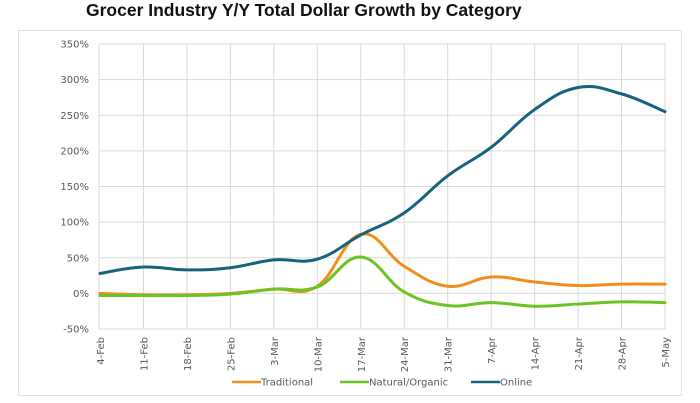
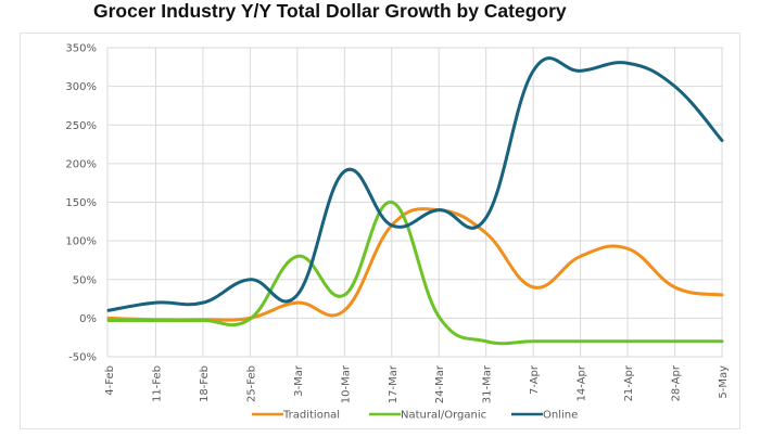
Online/4-Feb: 30% -> 10%
Online/11-Feb: 40% -> 20%
Online/18-Feb: 30% -> 20%
Online/25-Feb: 40% -> 50%
Traditional/3-Mar: 10% -> 20%
Natural/Organic/3-Mar: 10% -> 80%
Online/3-Mar: 50% -> 30%
Natural/Organic/10-Mar: 10% -> 30%
Online/10-Mar: 50% -> 190%
Traditional/17-Mar: 80% -> 120%
Natural/Organic/17-Mar: 50% -> 150%
Online/17-Mar: 80% -> 120%
Traditional/24-Mar: 40% -> 140%
Online/24-Mar: 110% -> 140%
Traditional/31-Mar: 10% -> 110%
Natural/Organic/31-Mar: -20% -> -30%
Online/31-Mar: 160% -> 130%
Traditional/7-Apr: 20% -> 40%
Natural/Organic/7-Apr: -10% -> -30%
Online/7-Apr: 200% -> 320%
Traditional/14-Apr: 20% -> 80%
Natural/Organic/14-Apr: -20% -> -30%
Online/14-Apr: 260% -> 320%
Traditional/21-Apr: 10% -> 90%
Natural/Organic/21-Apr: -20% -> -30%
Online/21-Apr: 290% -> 330%
Traditional/28-Apr: 10% -> 40%
Natural/Organic/28-Apr: -10% -> -30%
Online/28-Apr: 280% -> 300%
Traditional/5-May: 10% -> 30%
Natural/Organic/5-May: -10% -> -30%
Online/5-May: 260% -> 230%
